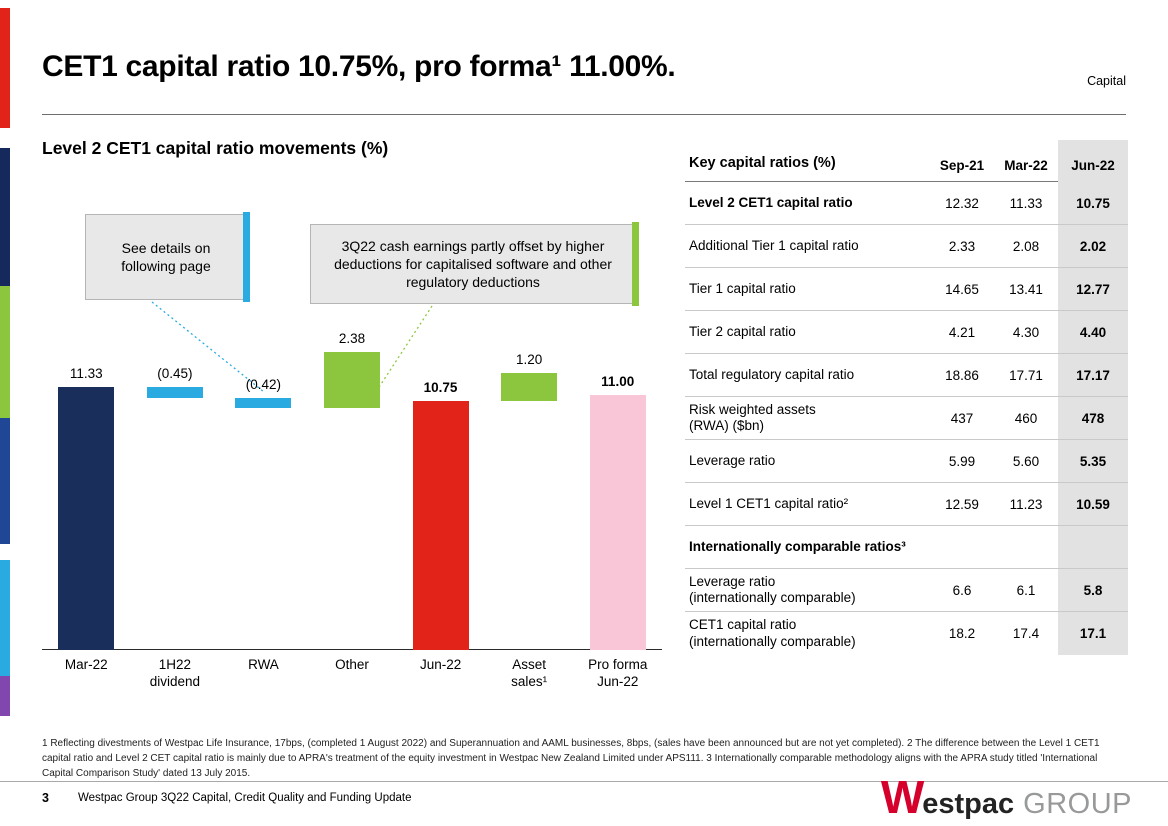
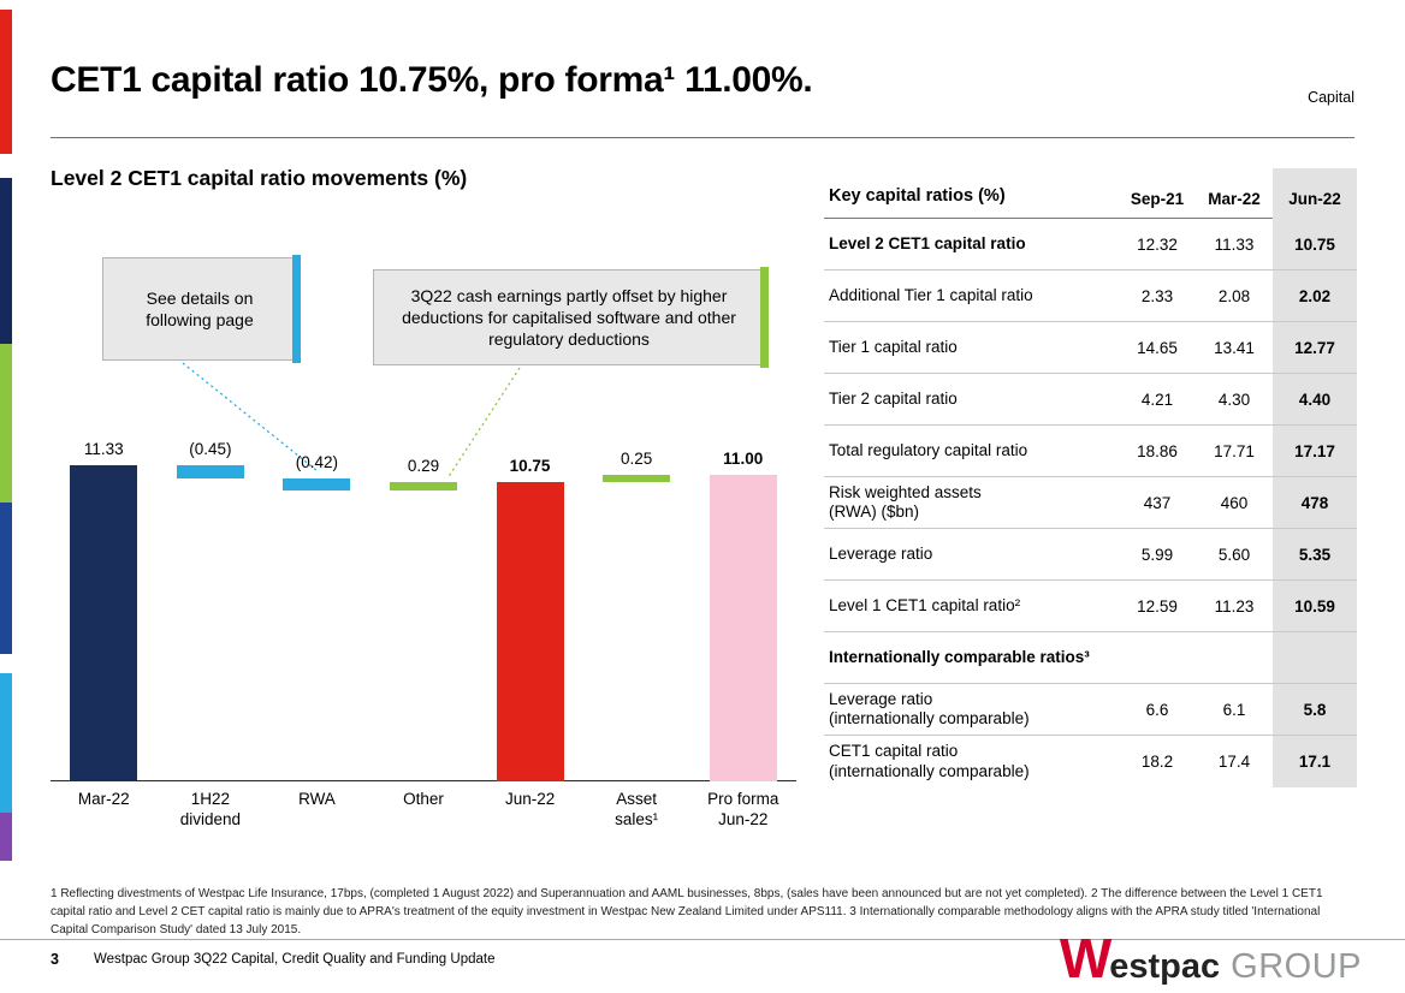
Other: 2.38 -> 0.29
Asset sales¹: 1.20 -> 0.25
